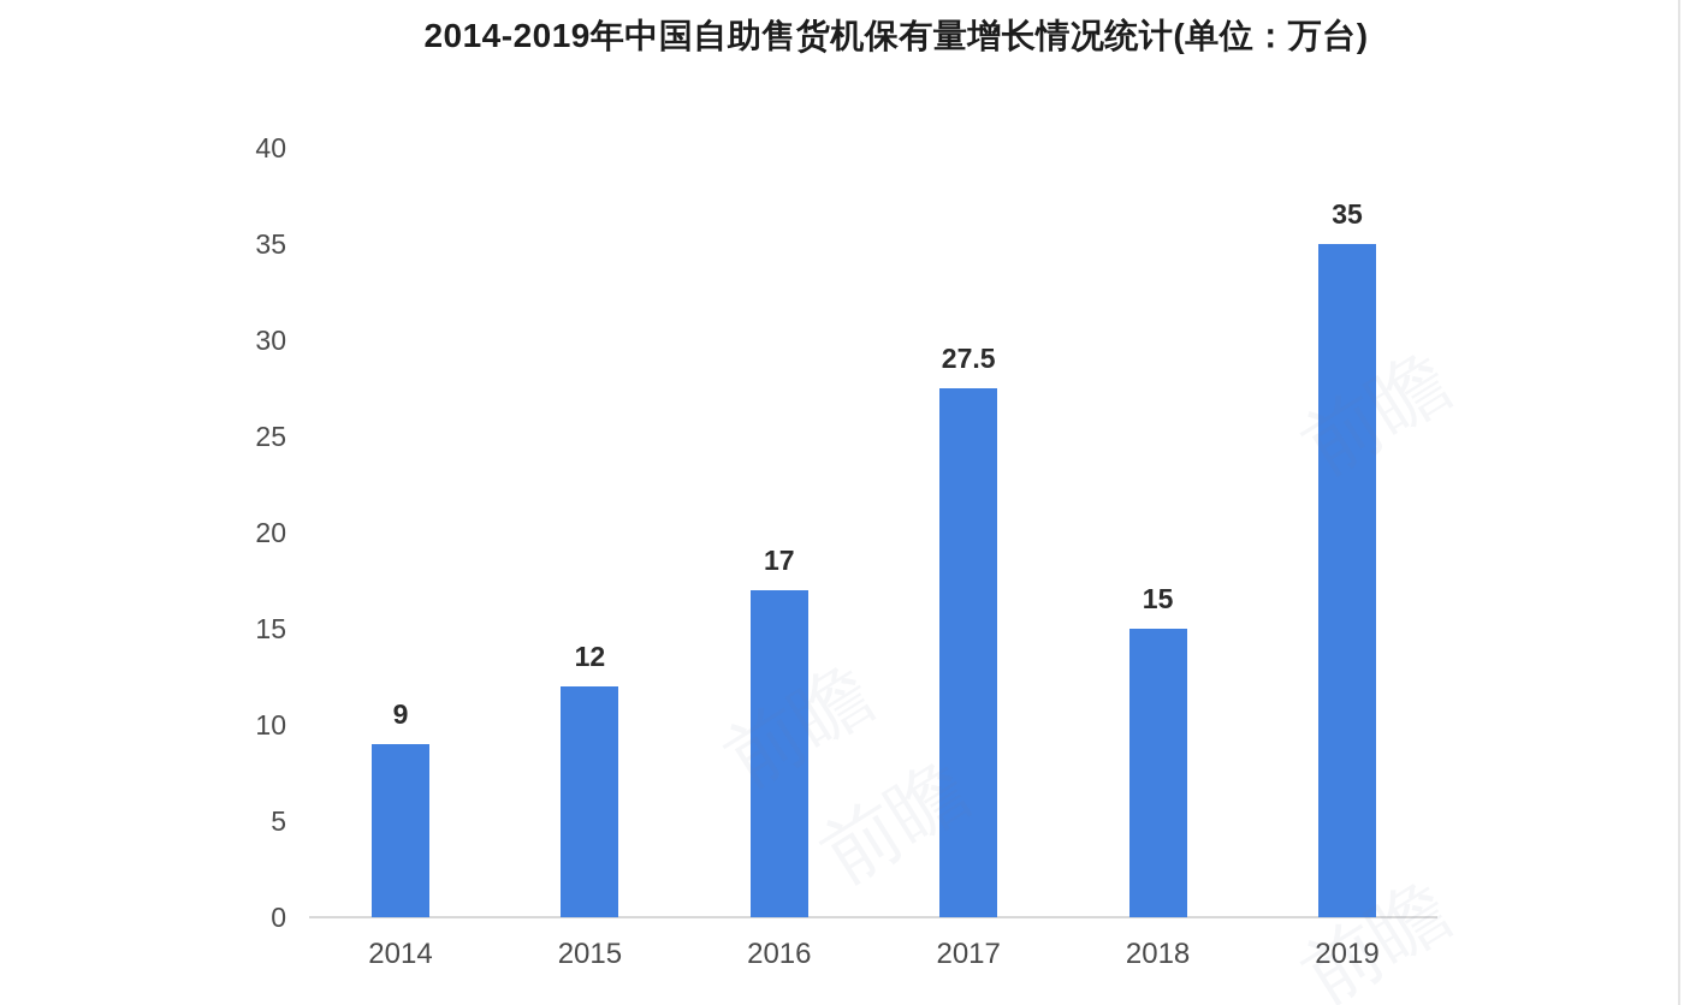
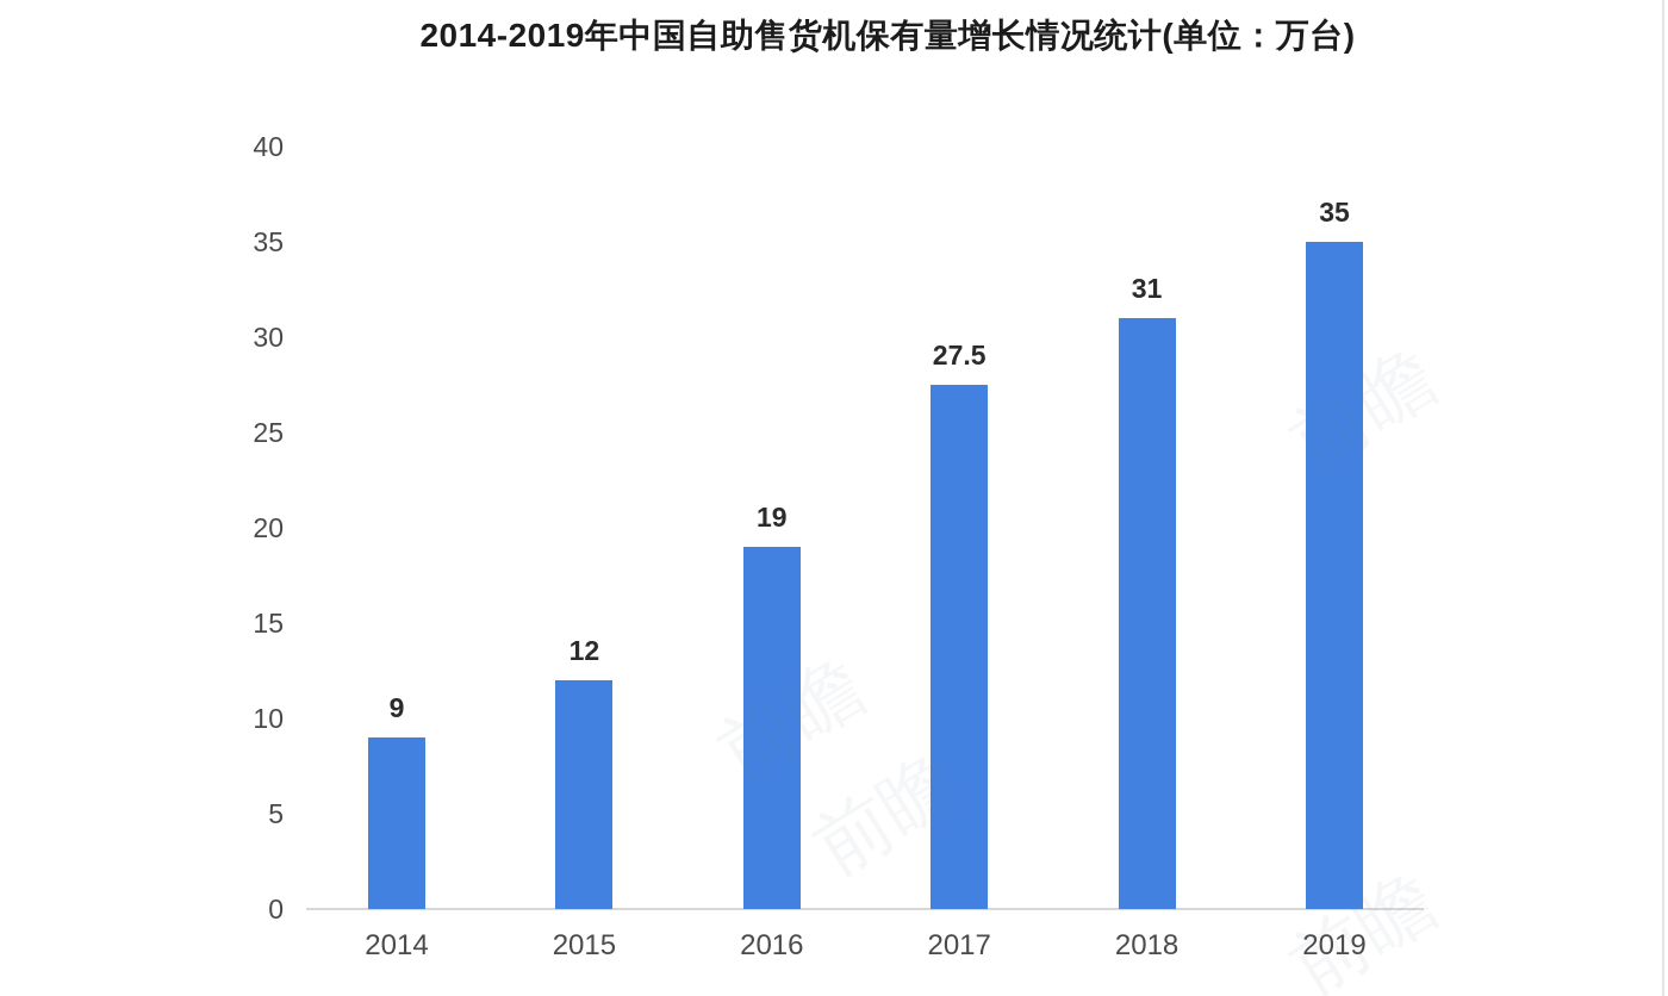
2016: 17 -> 19
2018: 15 -> 31
